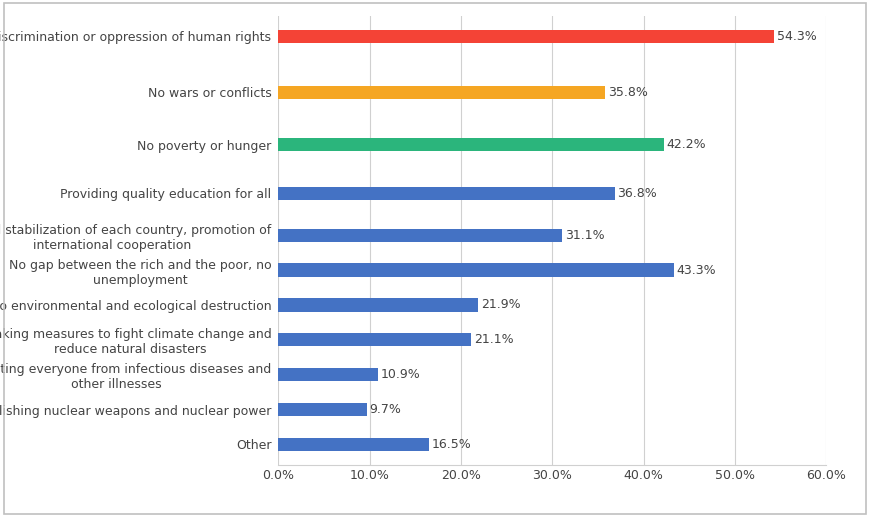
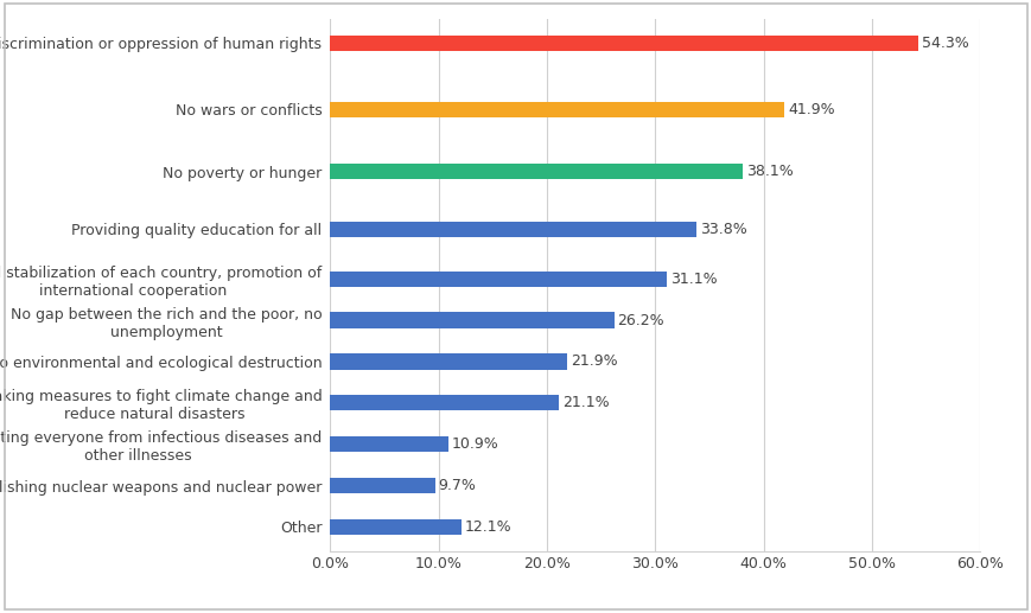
No wars or conflicts: 35.8% -> 41.9%
No poverty or hunger: 42.2% -> 38.1%
Providing quality education for all: 36.8% -> 33.8%
No gap between the rich and the poor, no unemployment: 43.3% -> 26.2%
Other: 16.5% -> 12.1%
